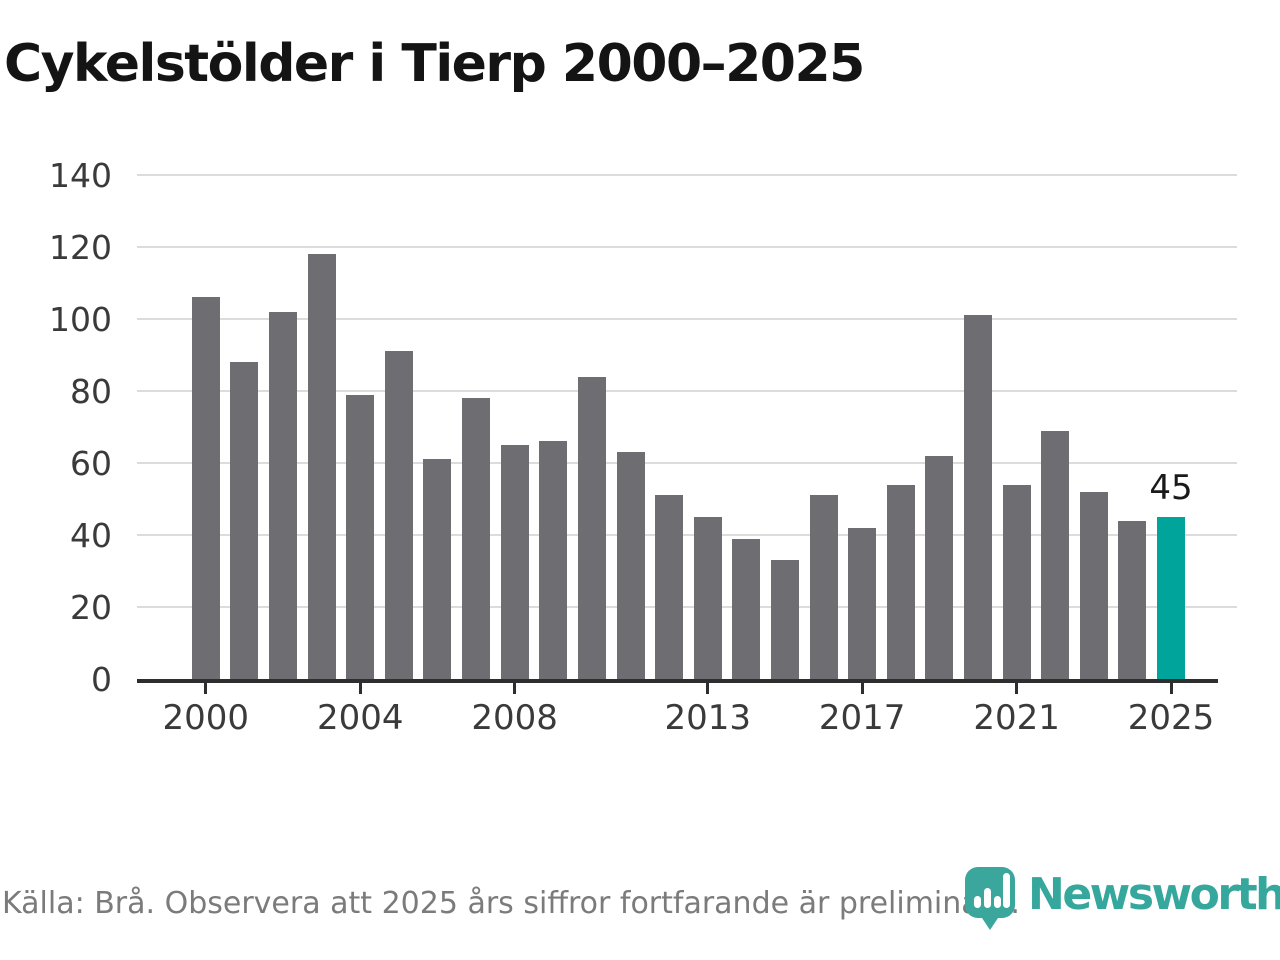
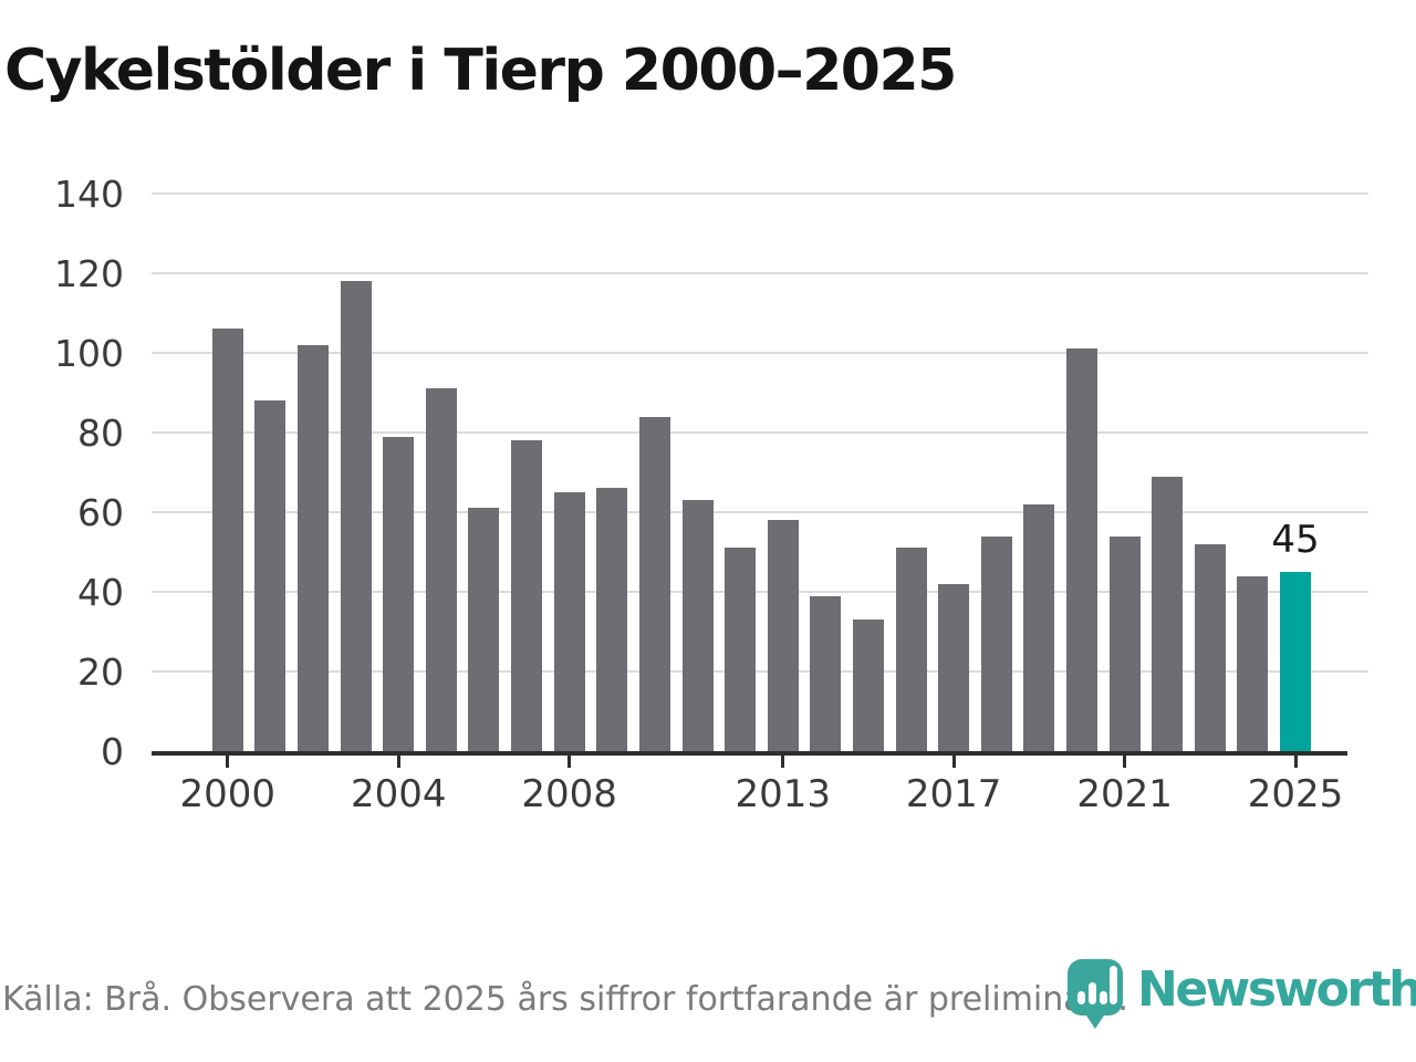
2013: 45 -> 58
